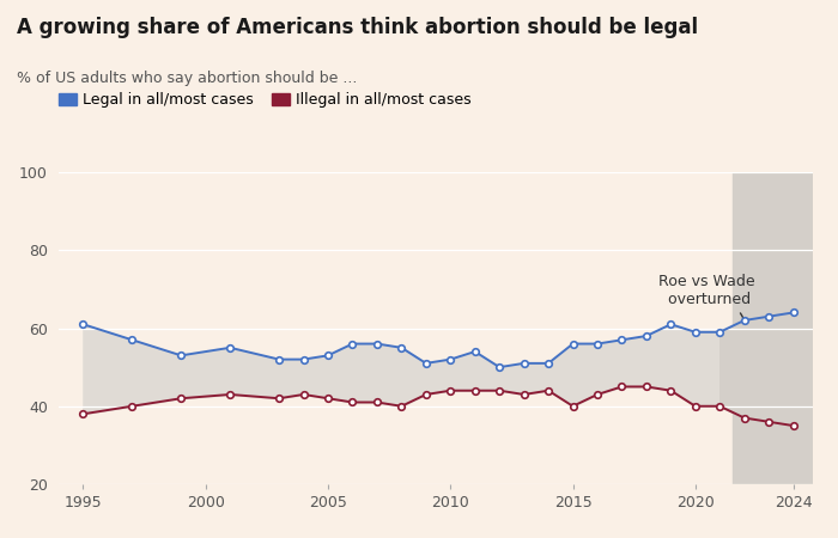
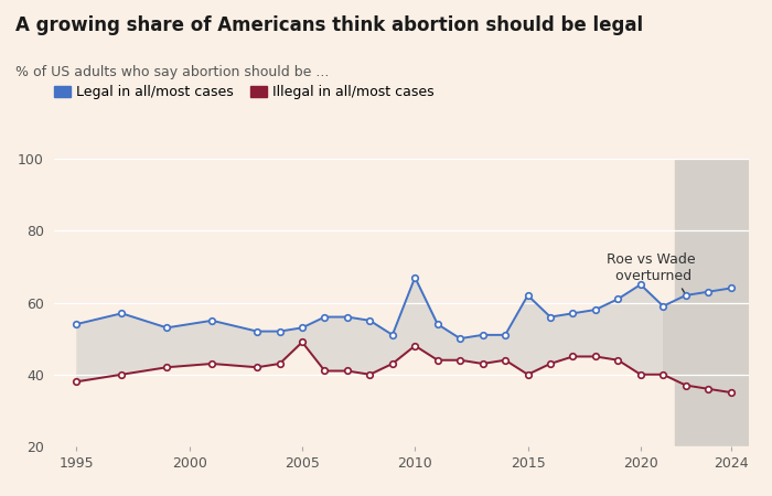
Legal in all/most cases/1995: 61 -> 54
Illegal in all/most cases/2005: 42 -> 49
Legal in all/most cases/2010: 52 -> 67
Illegal in all/most cases/2010: 44 -> 48
Legal in all/most cases/2015: 56 -> 62
Legal in all/most cases/2020: 59 -> 65
